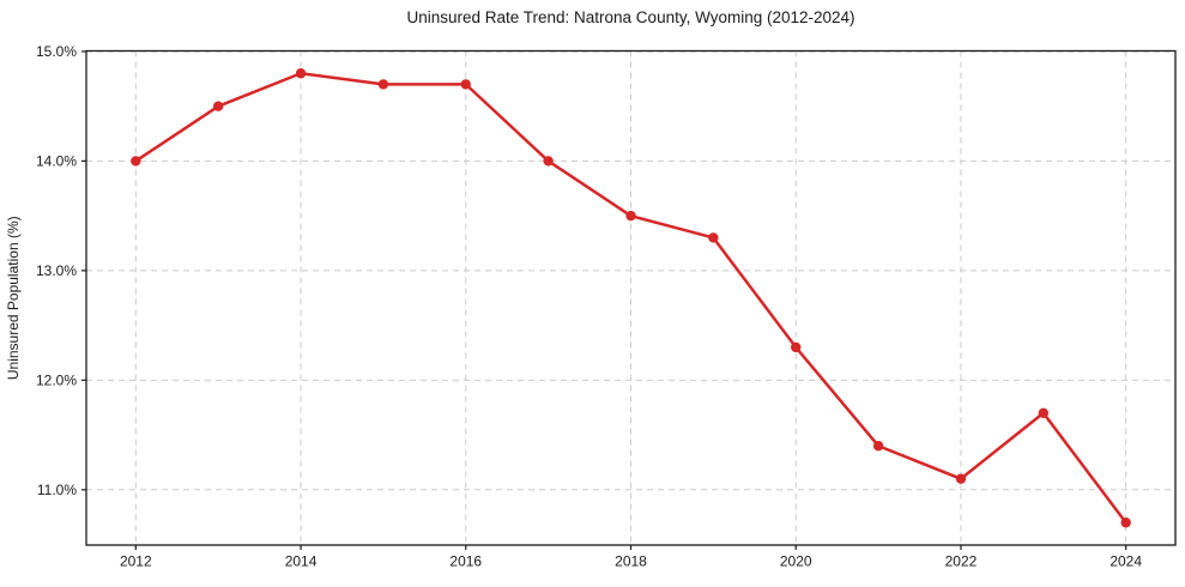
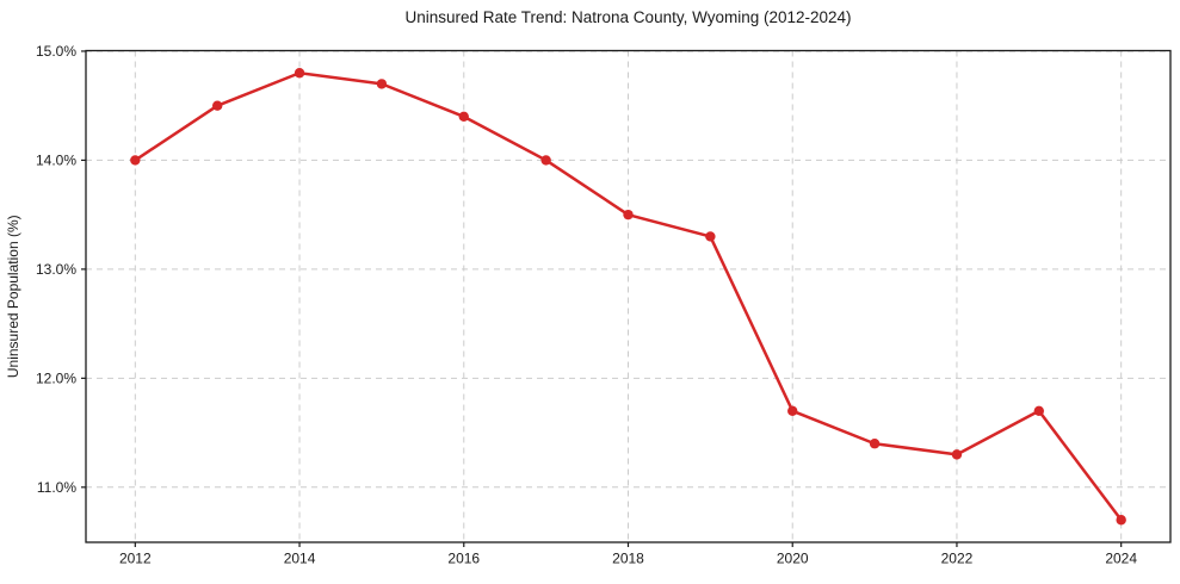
2016: 14.7% -> 14.4%
2020: 12.3% -> 11.7%
2022: 11.1% -> 11.3%
